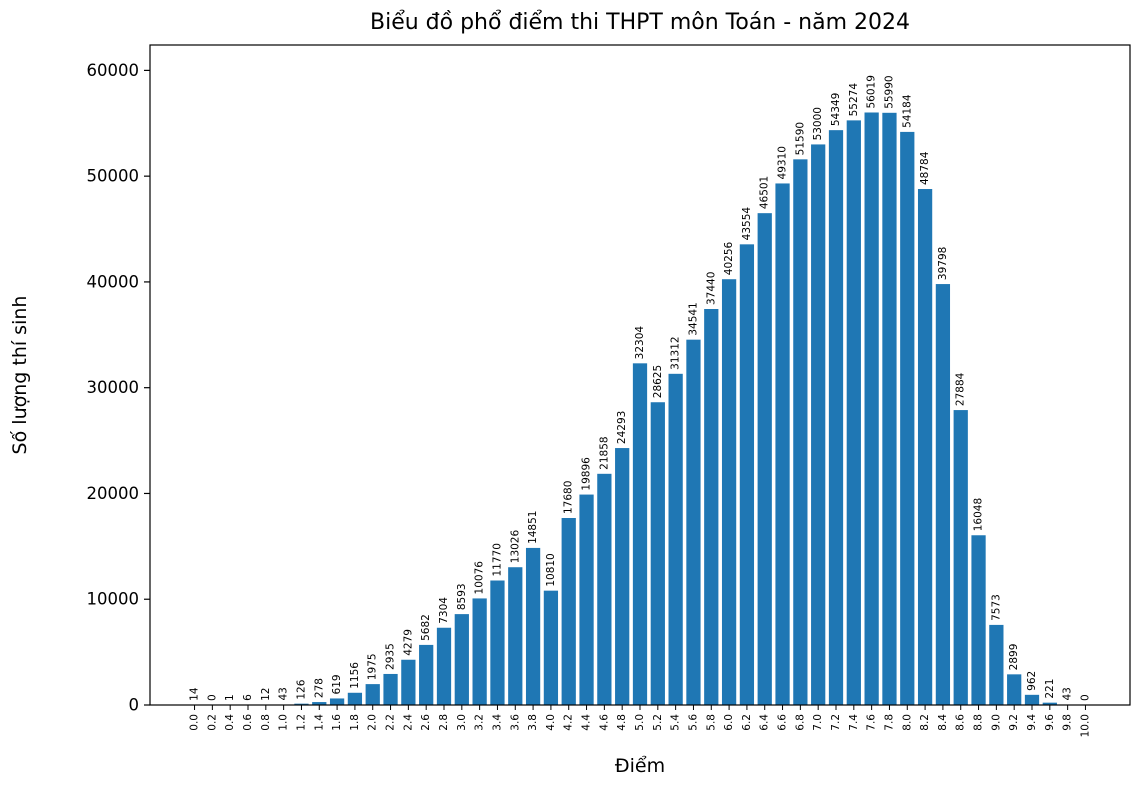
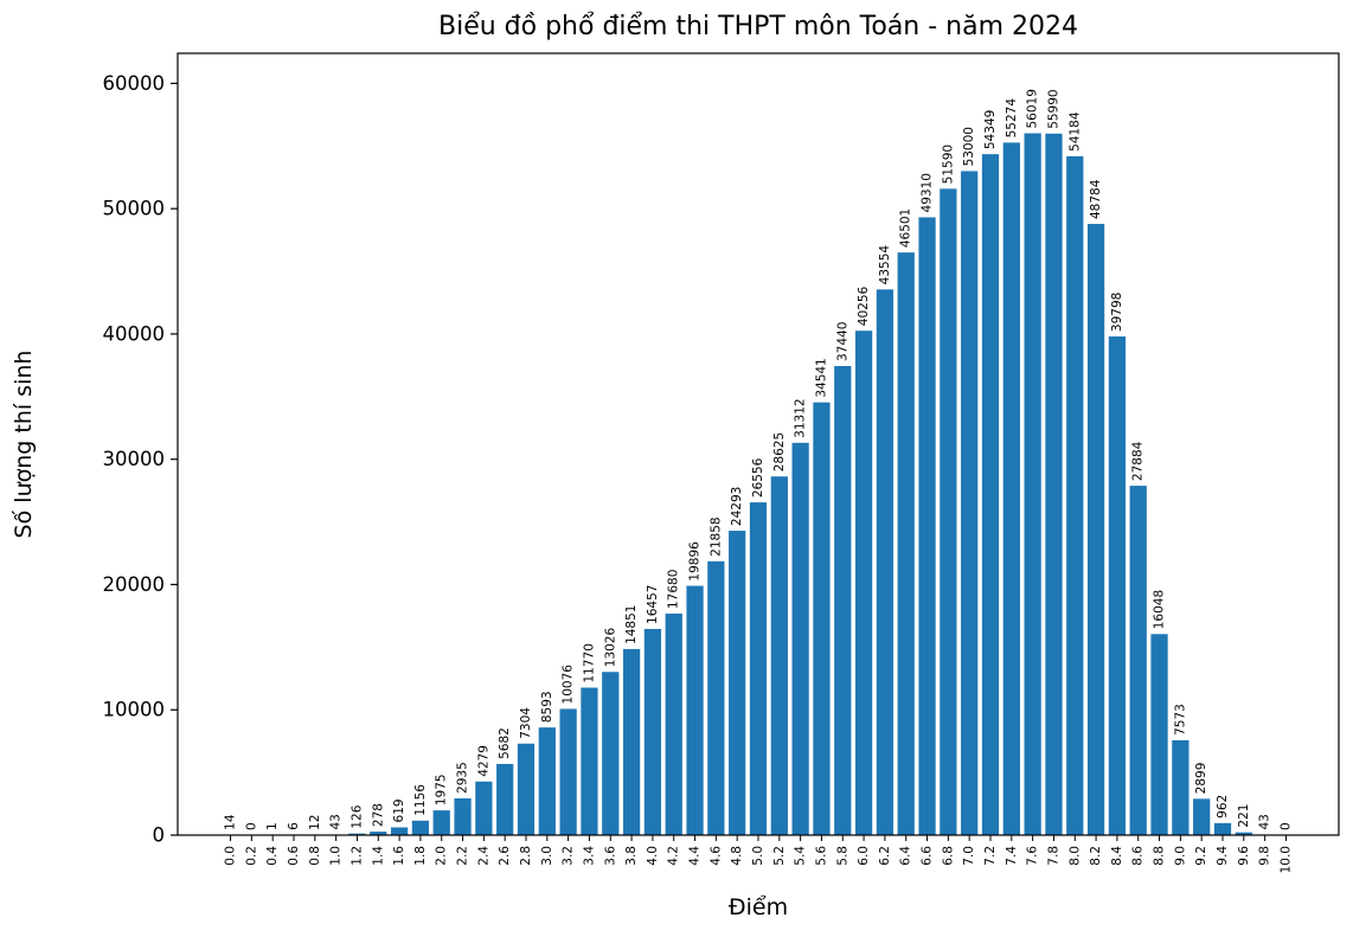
4.0: 10810 -> 16457
5.0: 32304 -> 26556
